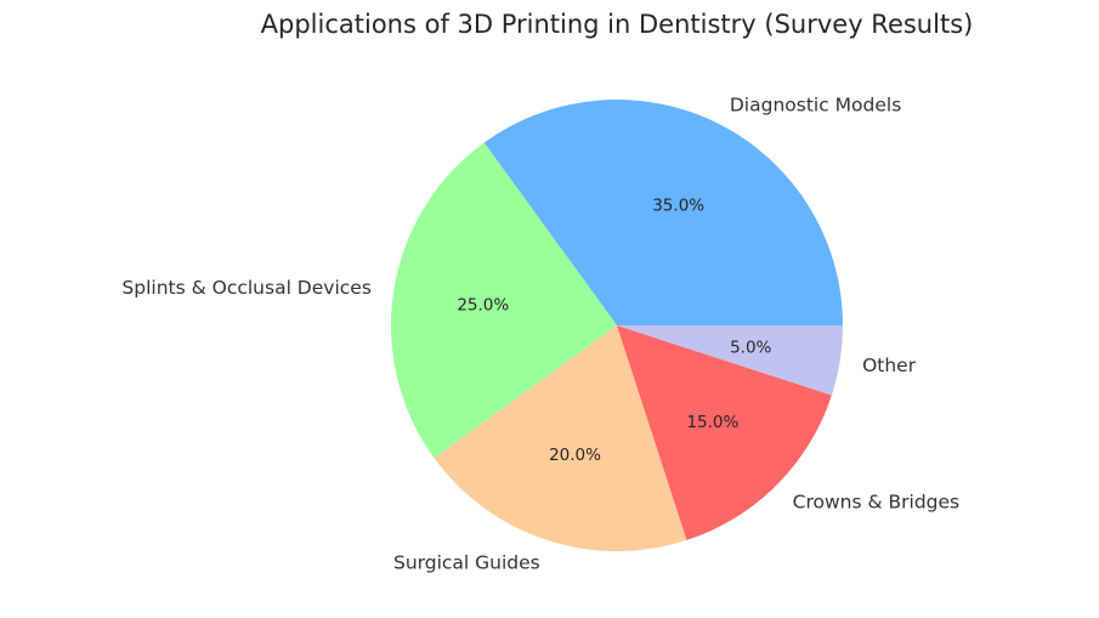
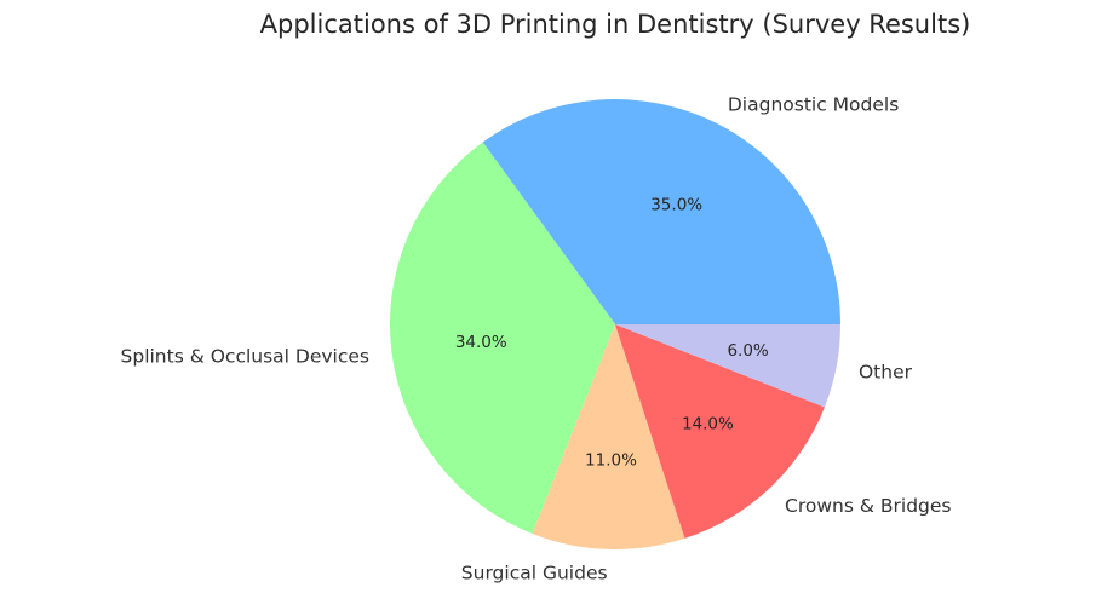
Splints & Occlusal Devices: 25.0% -> 34.0%
Surgical Guides: 20.0% -> 11.0%
Crowns & Bridges: 15.0% -> 14.0%
Other: 5.0% -> 6.0%
